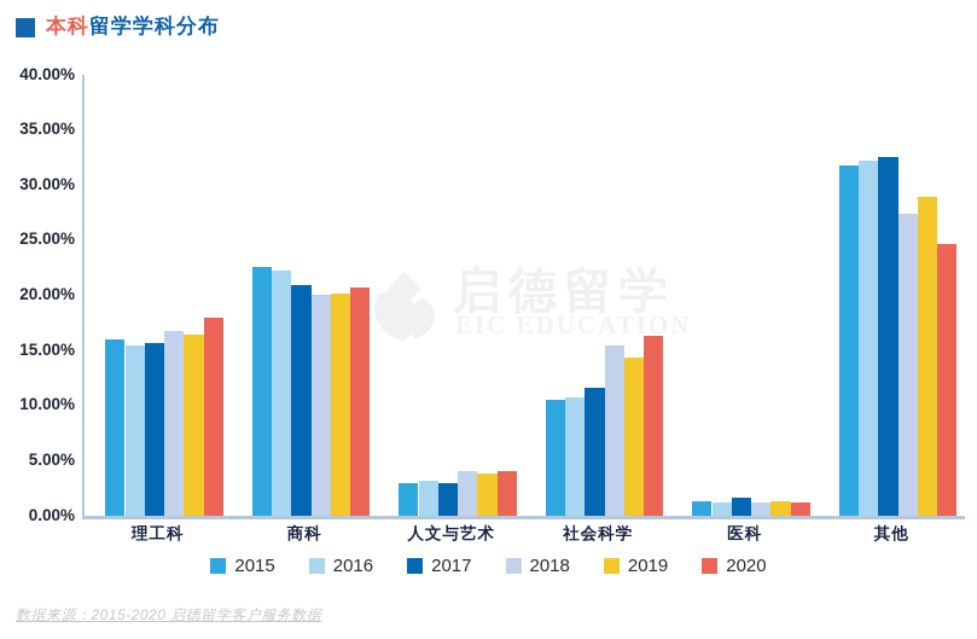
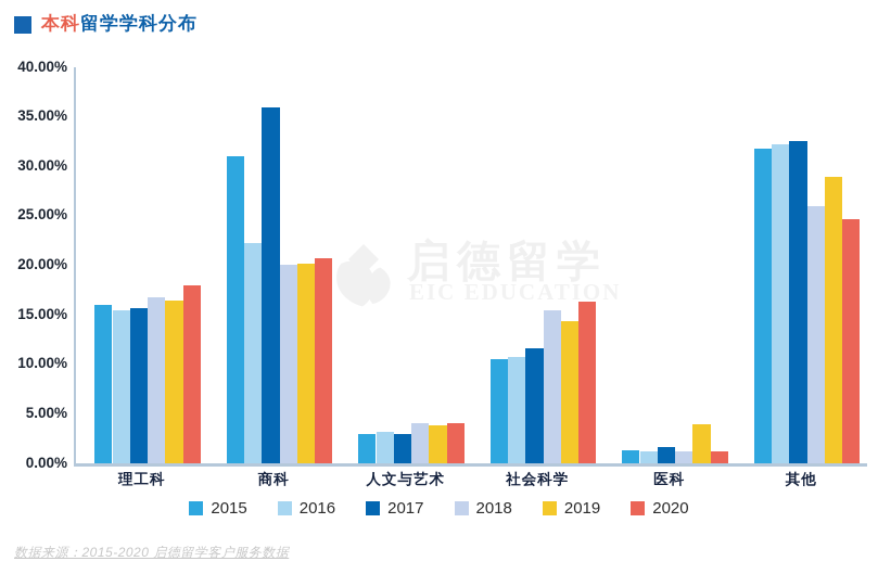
2015/商科: 23% -> 31%
2017/商科: 21% -> 36%
2019/医科: 1% -> 4%
2018/其他: 27% -> 26%
